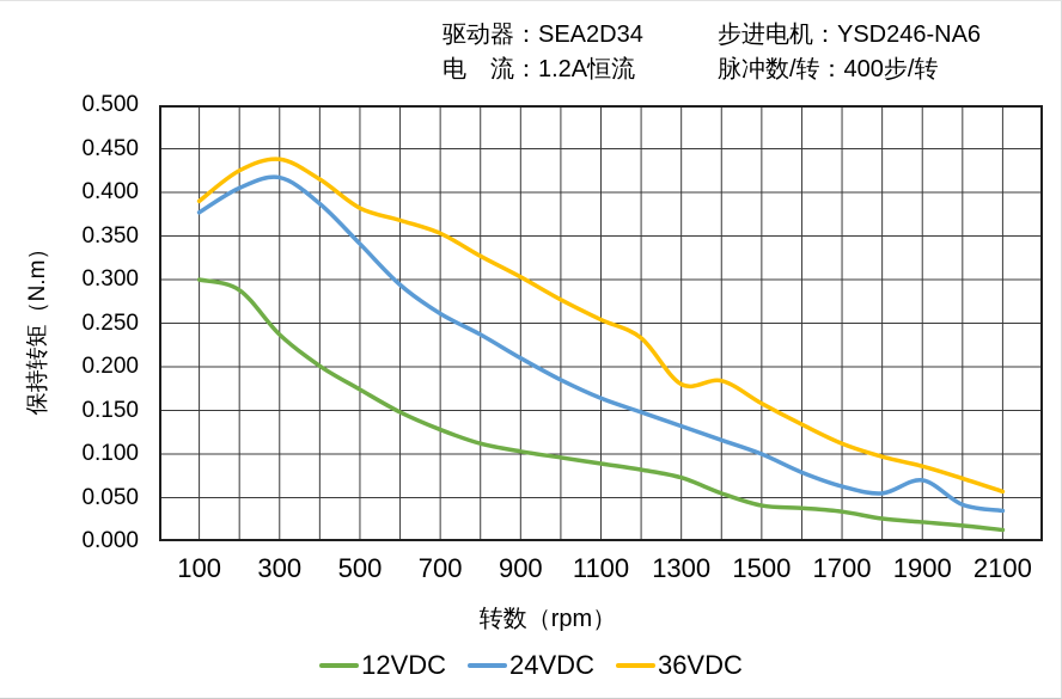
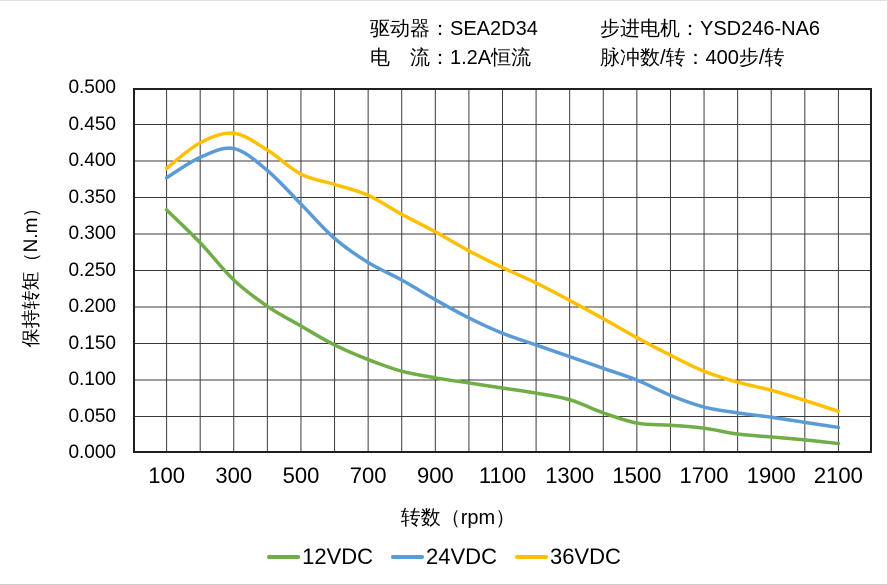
12VDC/100: 0.30 -> 0.33
36VDC/1300: 0.18 -> 0.21
24VDC/1900: 0.07 -> 0.05
